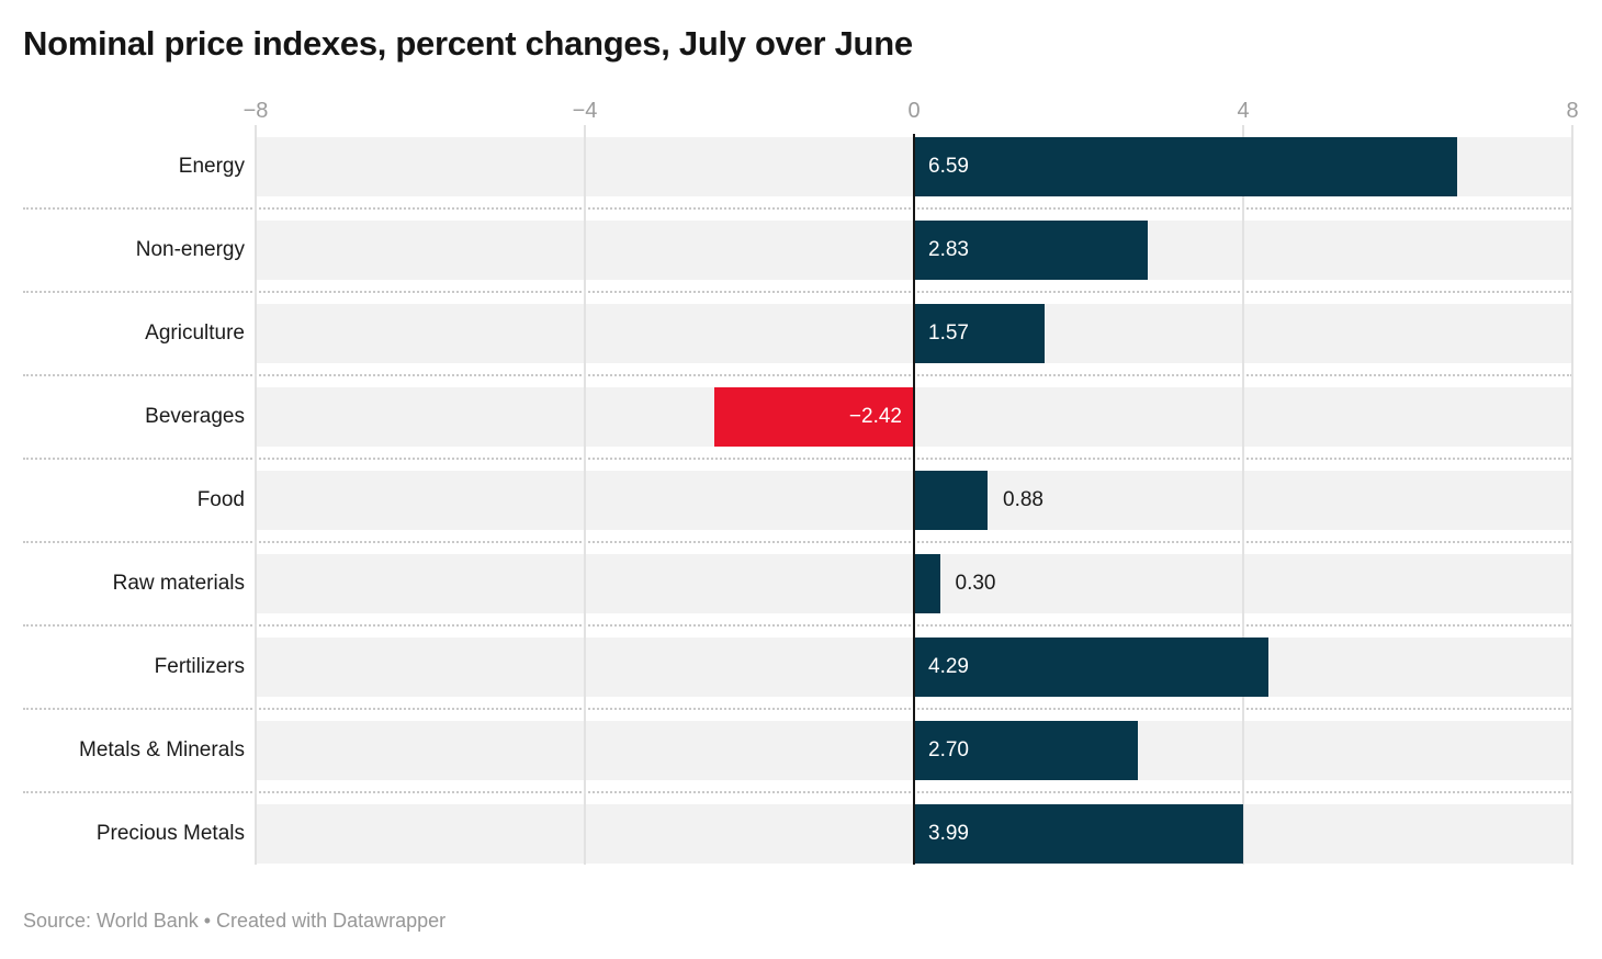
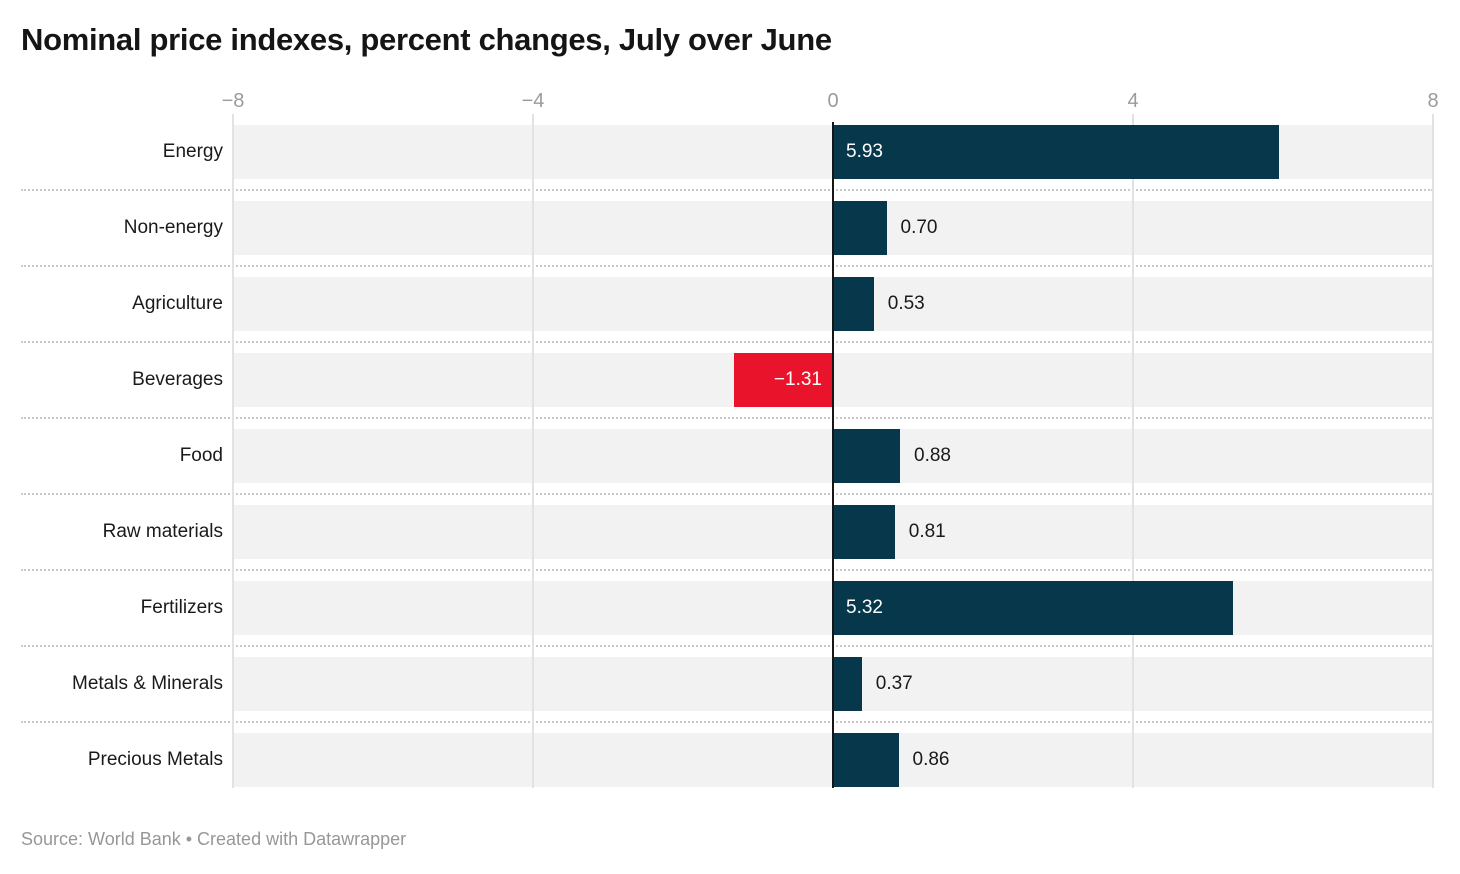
Energy: 6.59 -> 5.93
Non-energy: 2.83 -> 0.70
Agriculture: 1.57 -> 0.53
Beverages: −2.42 -> −1.31
Raw materials: 0.30 -> 0.81
Fertilizers: 4.29 -> 5.32
Metals & Minerals: 2.70 -> 0.37
Precious Metals: 3.99 -> 0.86
